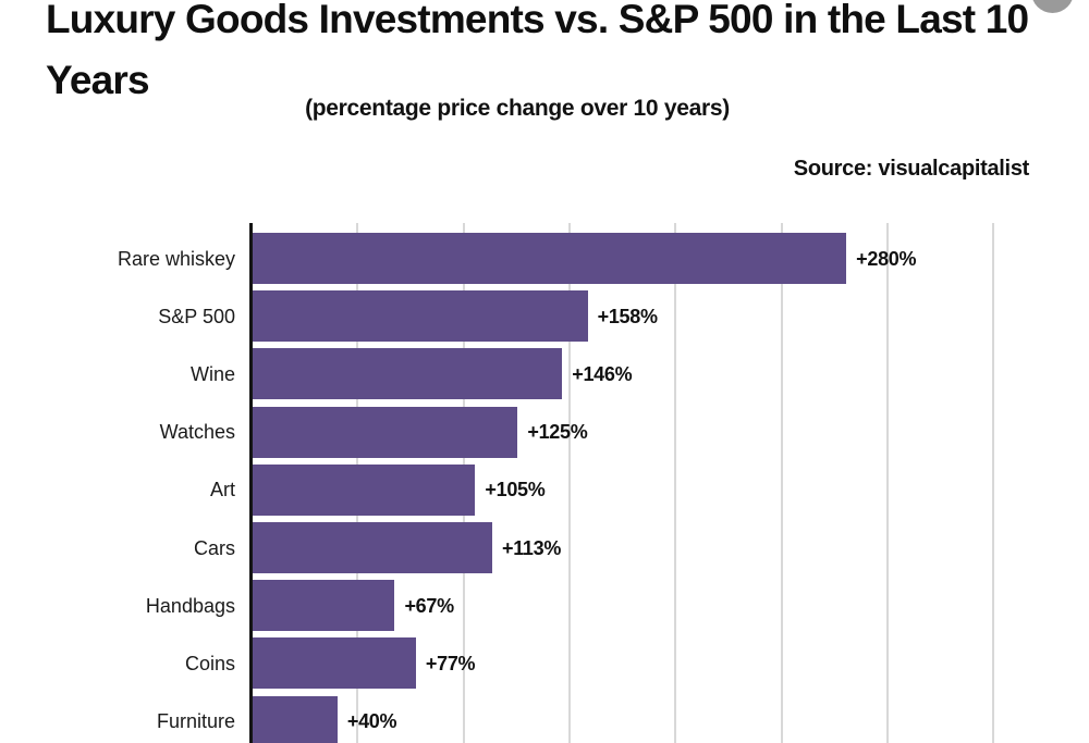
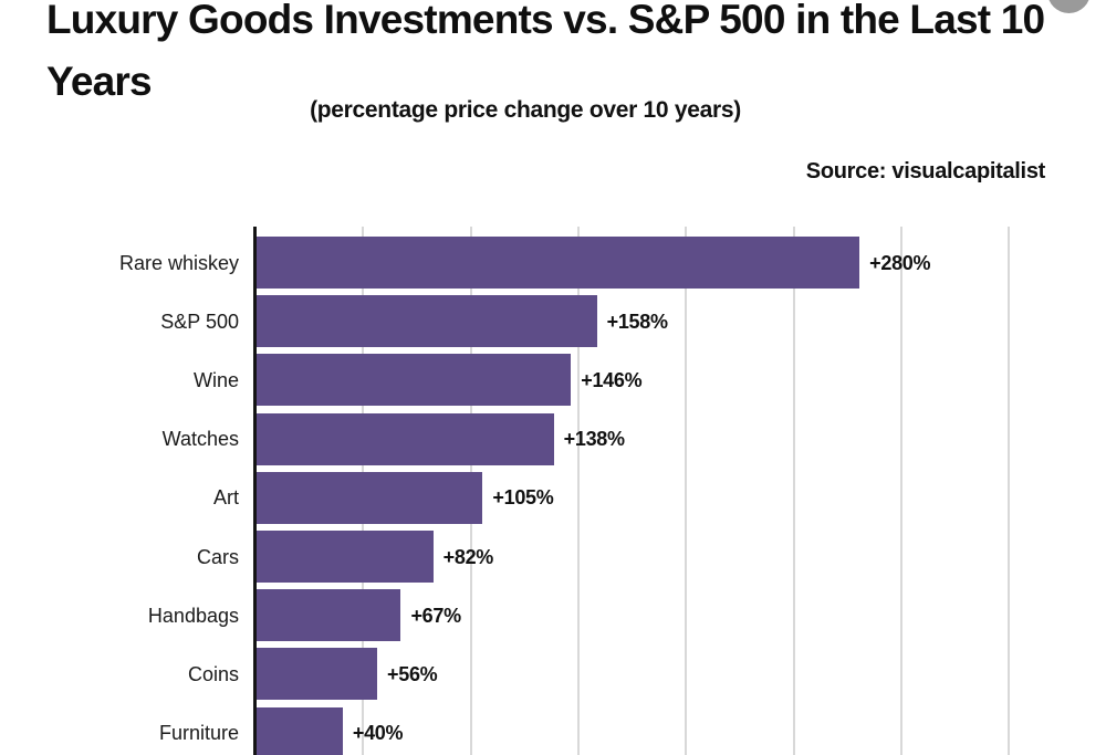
Watches: +125% -> +138%
Cars: +113% -> +82%
Coins: +77% -> +56%
